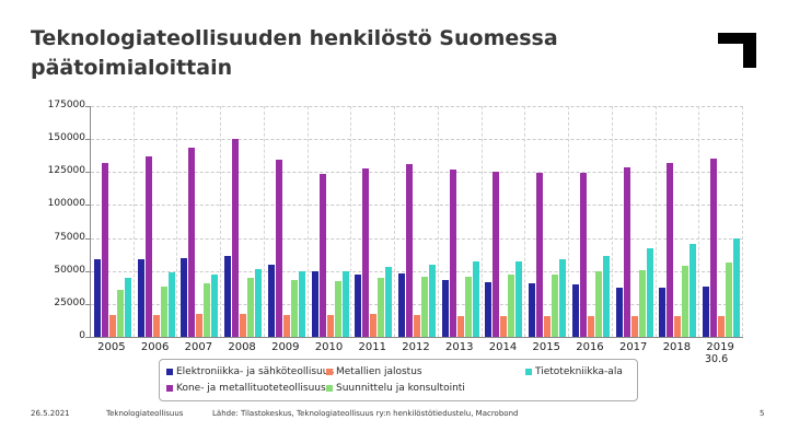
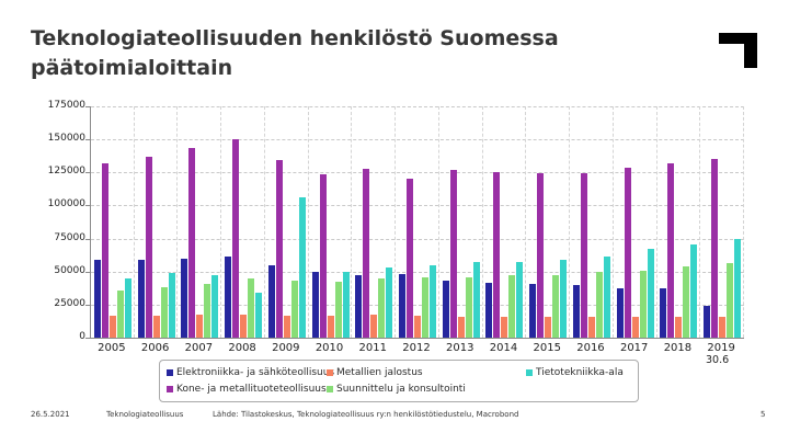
Tietotekniikka-ala/2008: 52000 -> 34000
Tietotekniikka-ala/2009: 50000 -> 106000
Kone- ja metallituoteteollisuus/2012: 131000 -> 120000
Elektroniikka- ja sähköteollisuus/2019: 38000 -> 24000
